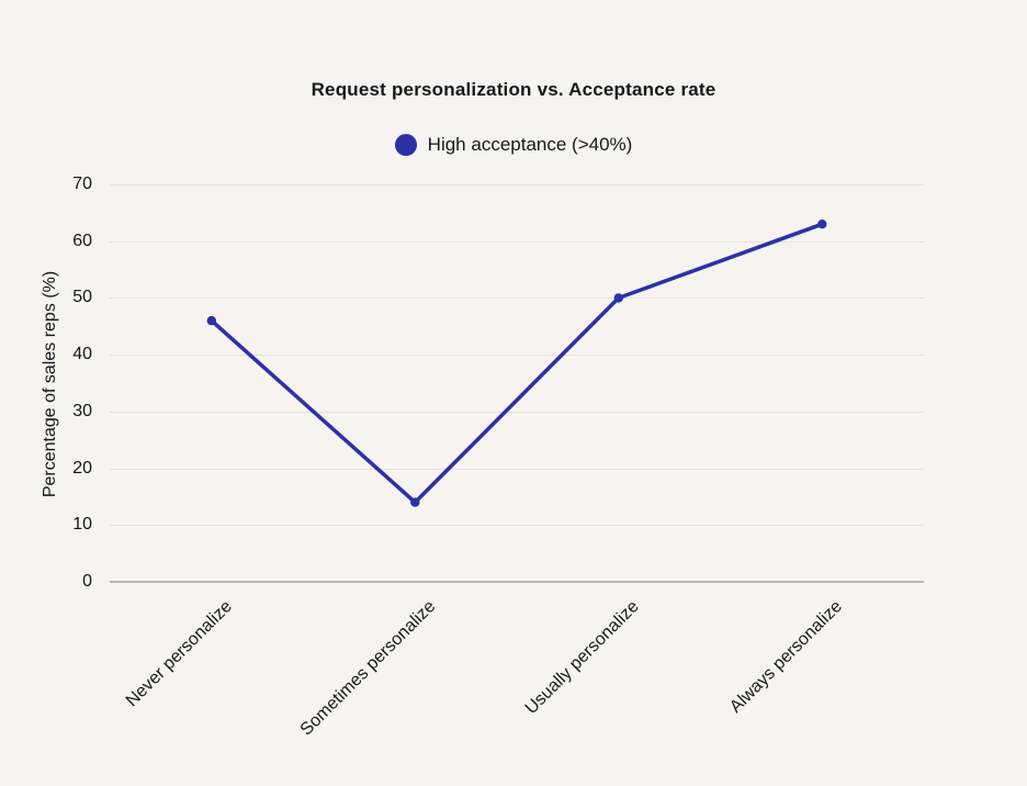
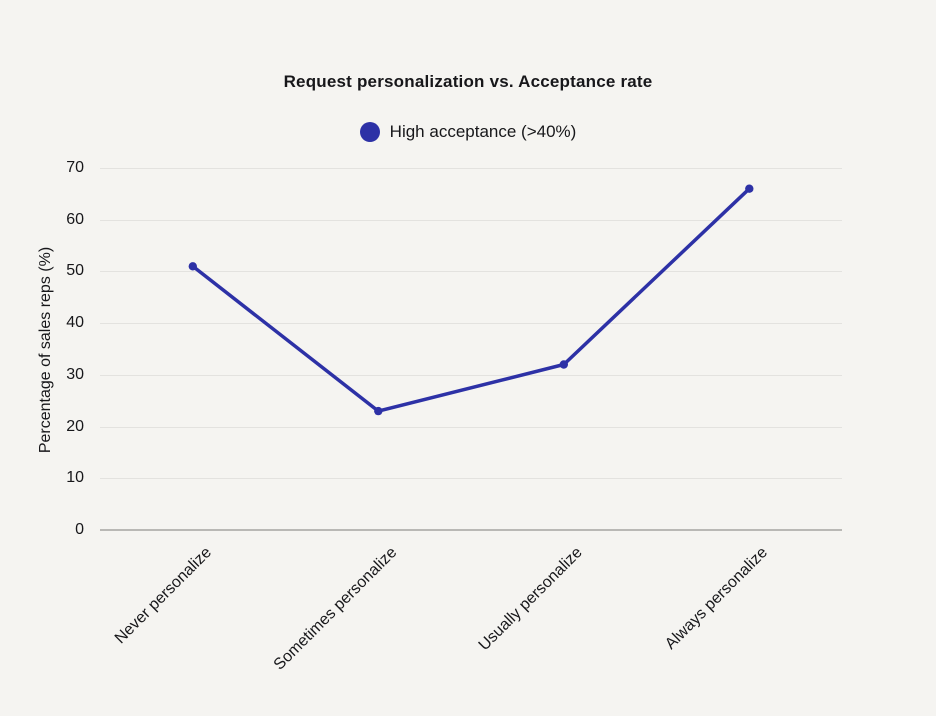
Never personalize: 46 -> 51
Sometimes personalize: 14 -> 23
Usually personalize: 50 -> 32
Always personalize: 63 -> 66
